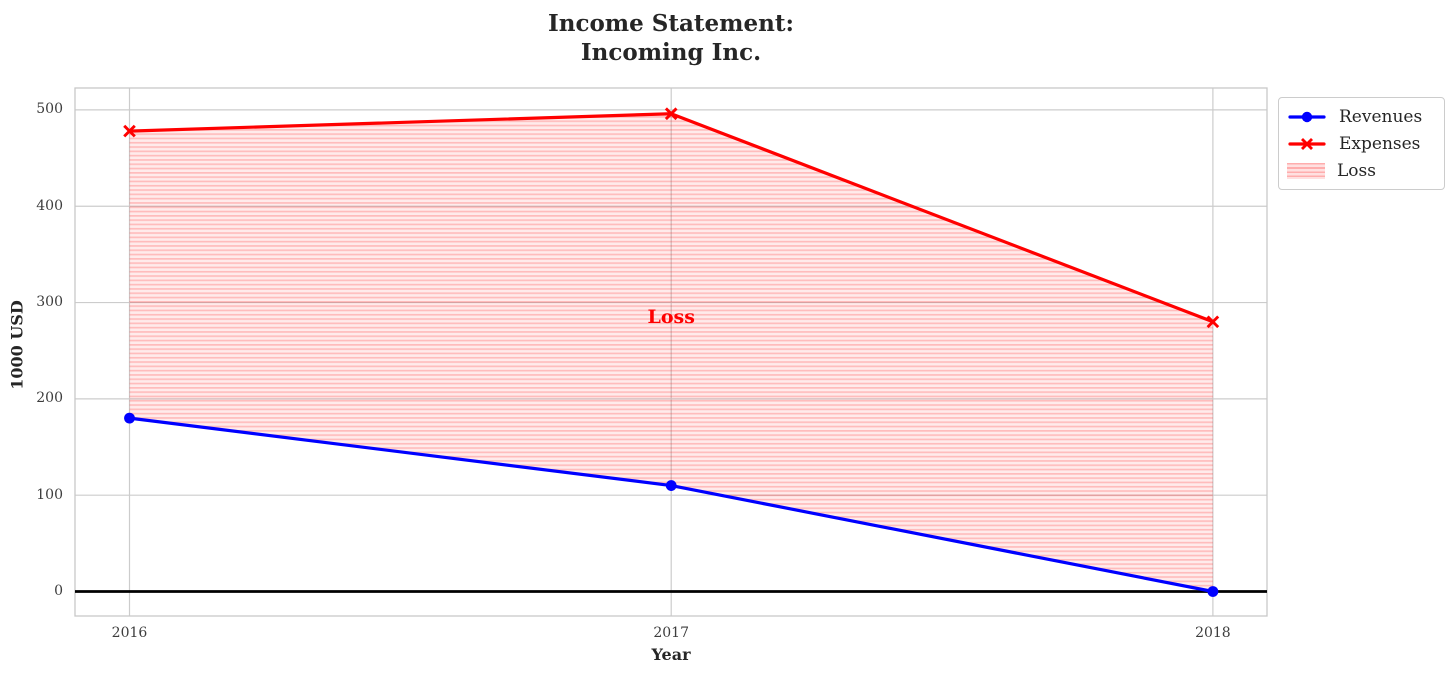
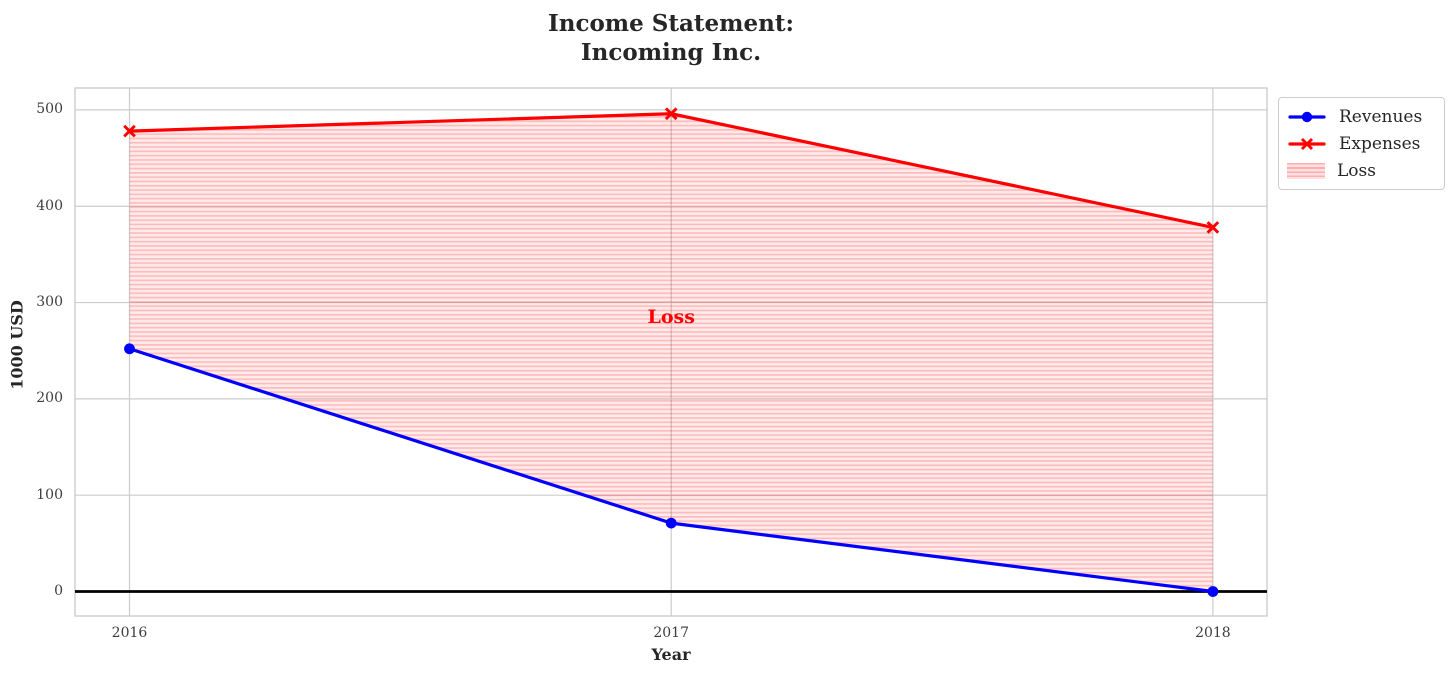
Revenues/2016: 180 -> 250
Revenues/2017: 110 -> 70
Expenses/2018: 280 -> 380
